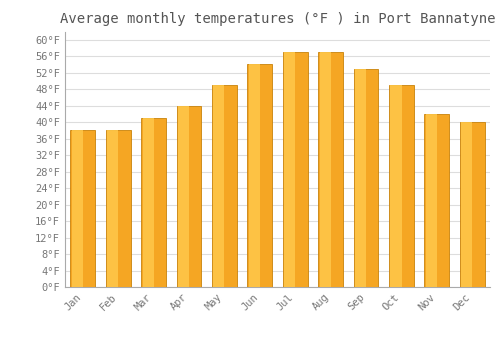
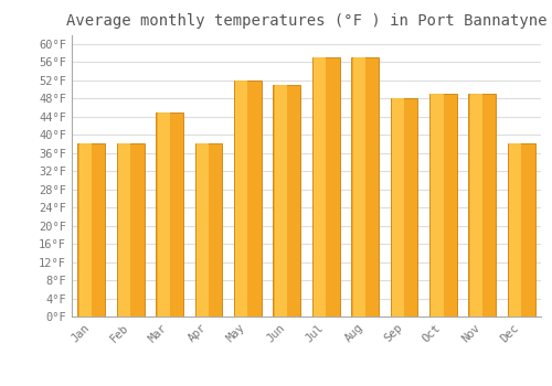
Mar: 41°F -> 45°F
Apr: 44°F -> 38°F
May: 49°F -> 52°F
Jun: 54°F -> 51°F
Sep: 53°F -> 48°F
Nov: 42°F -> 49°F
Dec: 40°F -> 38°F
